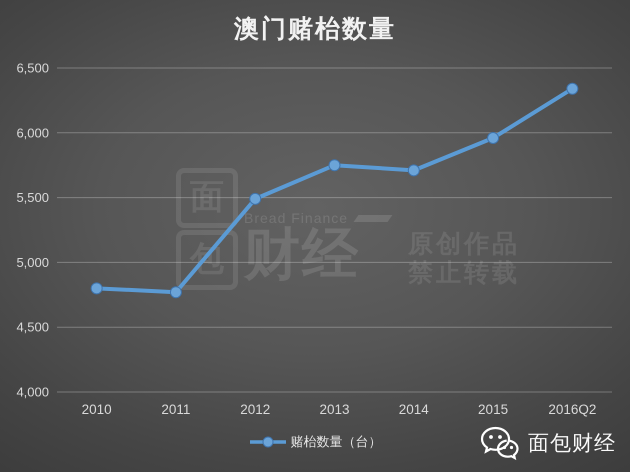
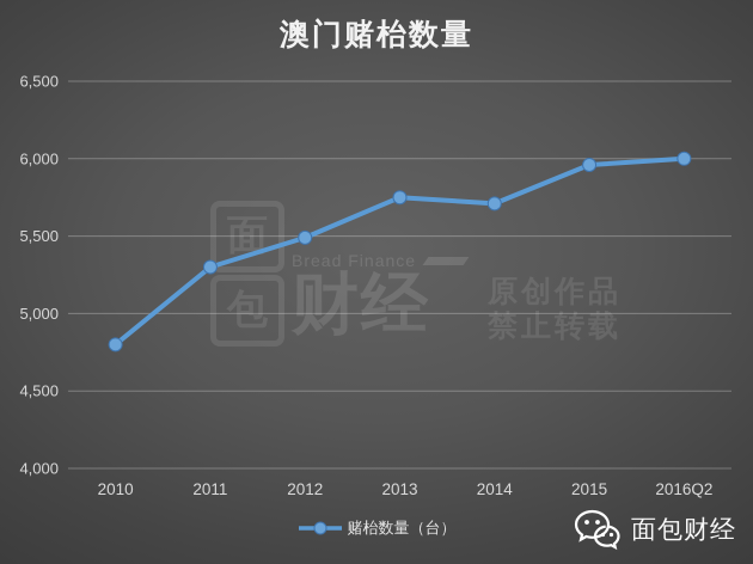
2011: 4770 -> 5300
2016Q2: 6340 -> 6000
